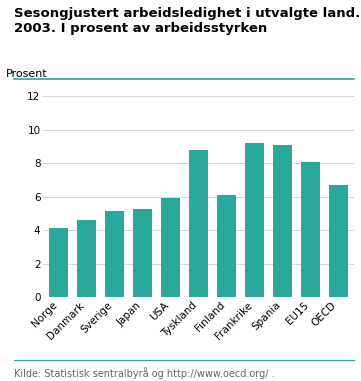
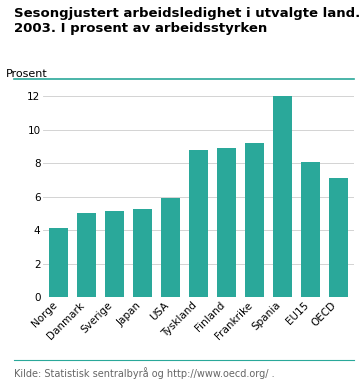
Danmark: 4.6 -> 5.0
Finland: 6.1 -> 8.9
Spania: 9.1 -> 12.0
OECD: 6.7 -> 7.1
